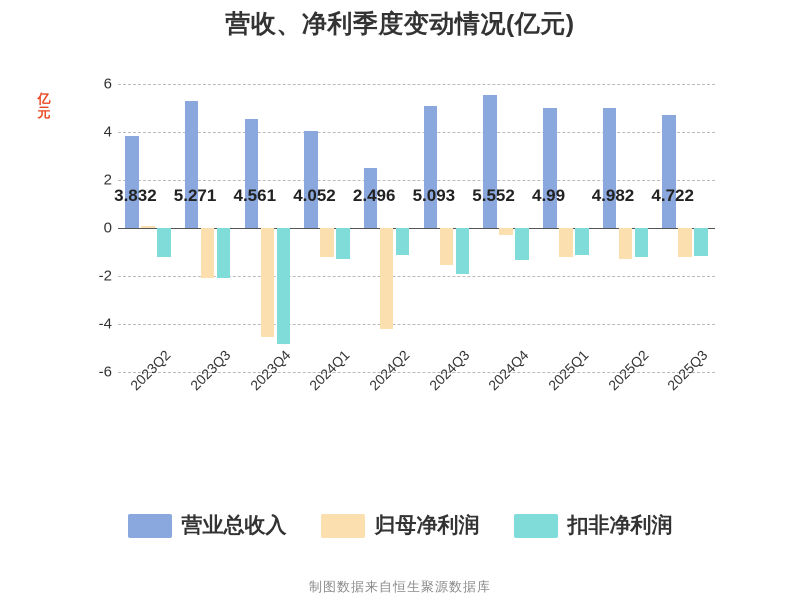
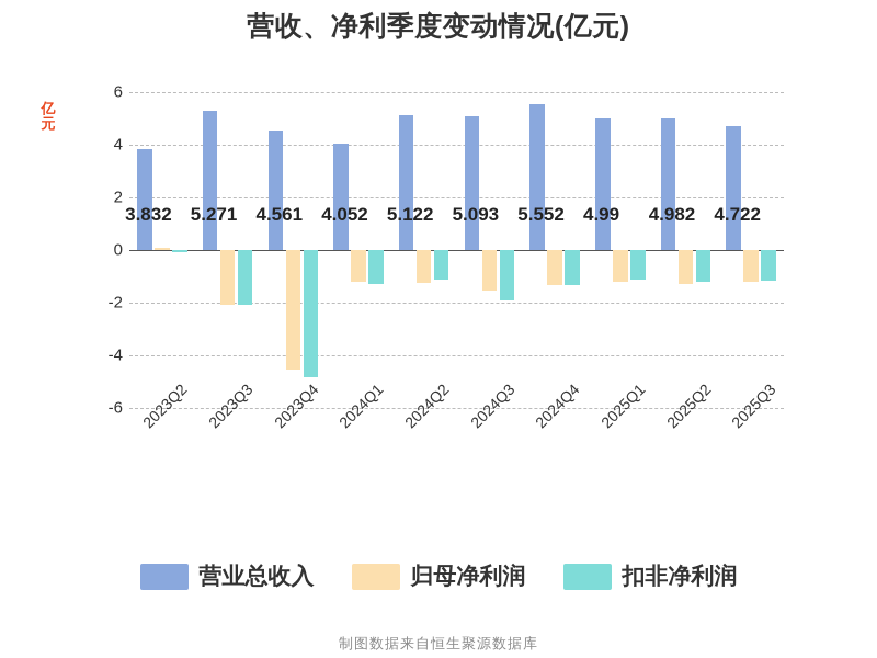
扣非净利润/2023Q2: -1.2 -> -0.1
营业总收入/2024Q2: 2.496 -> 5.122
归母净利润/2024Q2: -4.2 -> -1.3
归母净利润/2024Q4: -0.3 -> -1.4
